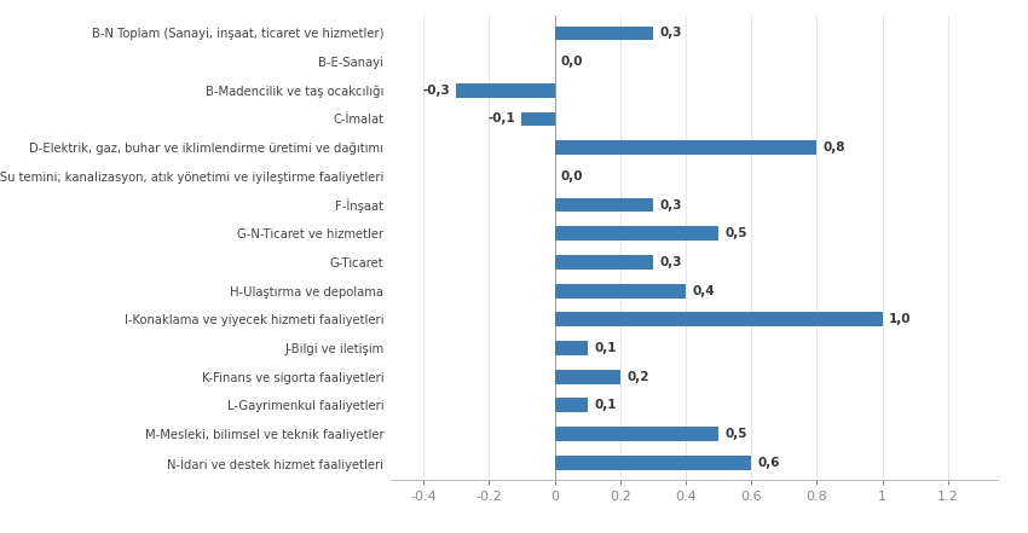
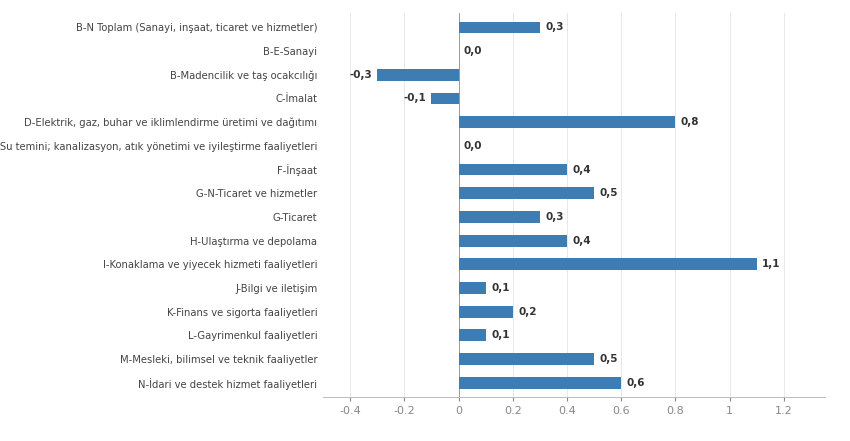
F-İnşaat: 0,3 -> 0,4
I-Konaklama ve yiyecek hizmeti faaliyetleri: 1,0 -> 1,1
